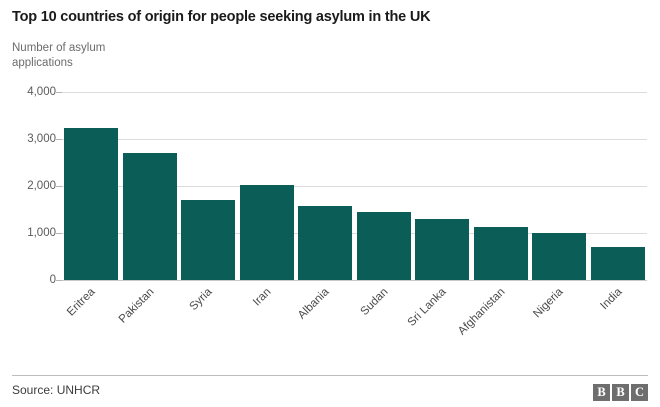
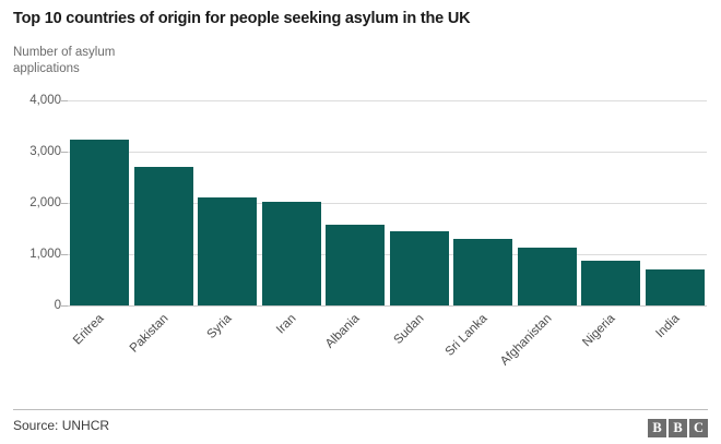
Syria: 1700 -> 2100
Nigeria: 1000 -> 900
